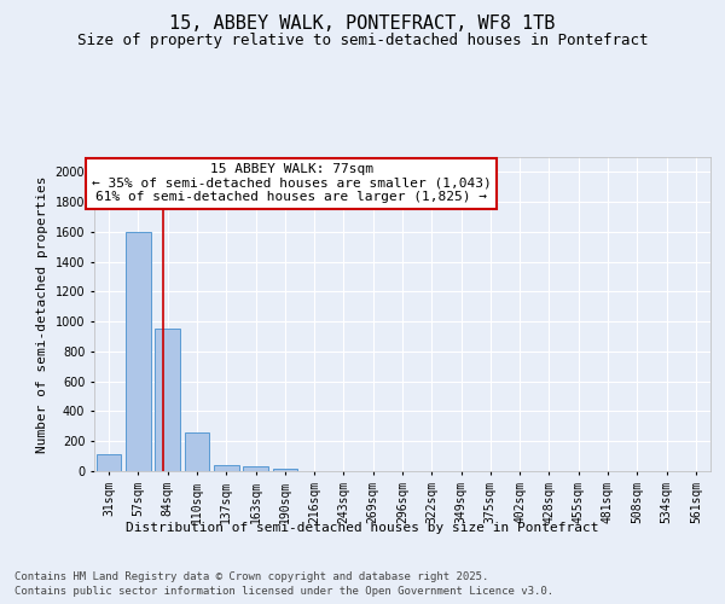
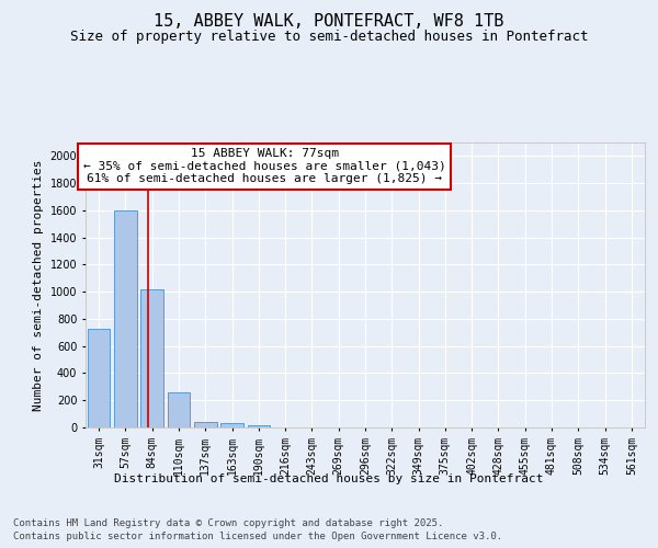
31sqm: 110 -> 730
84sqm: 950 -> 1020
